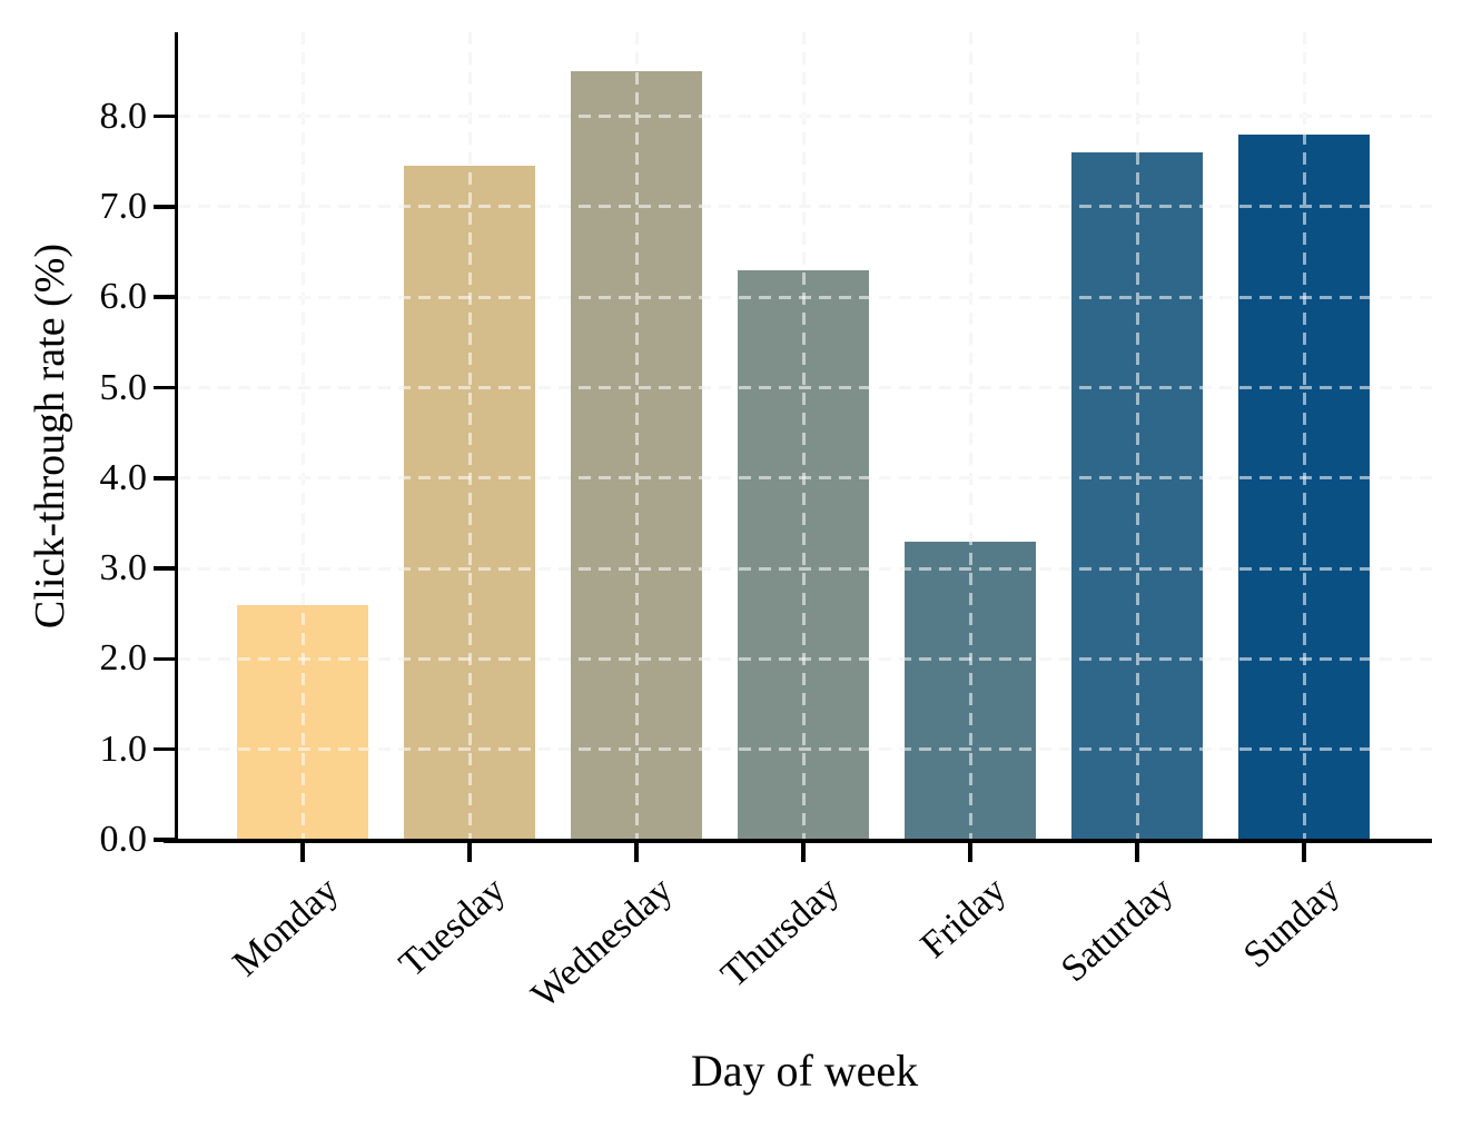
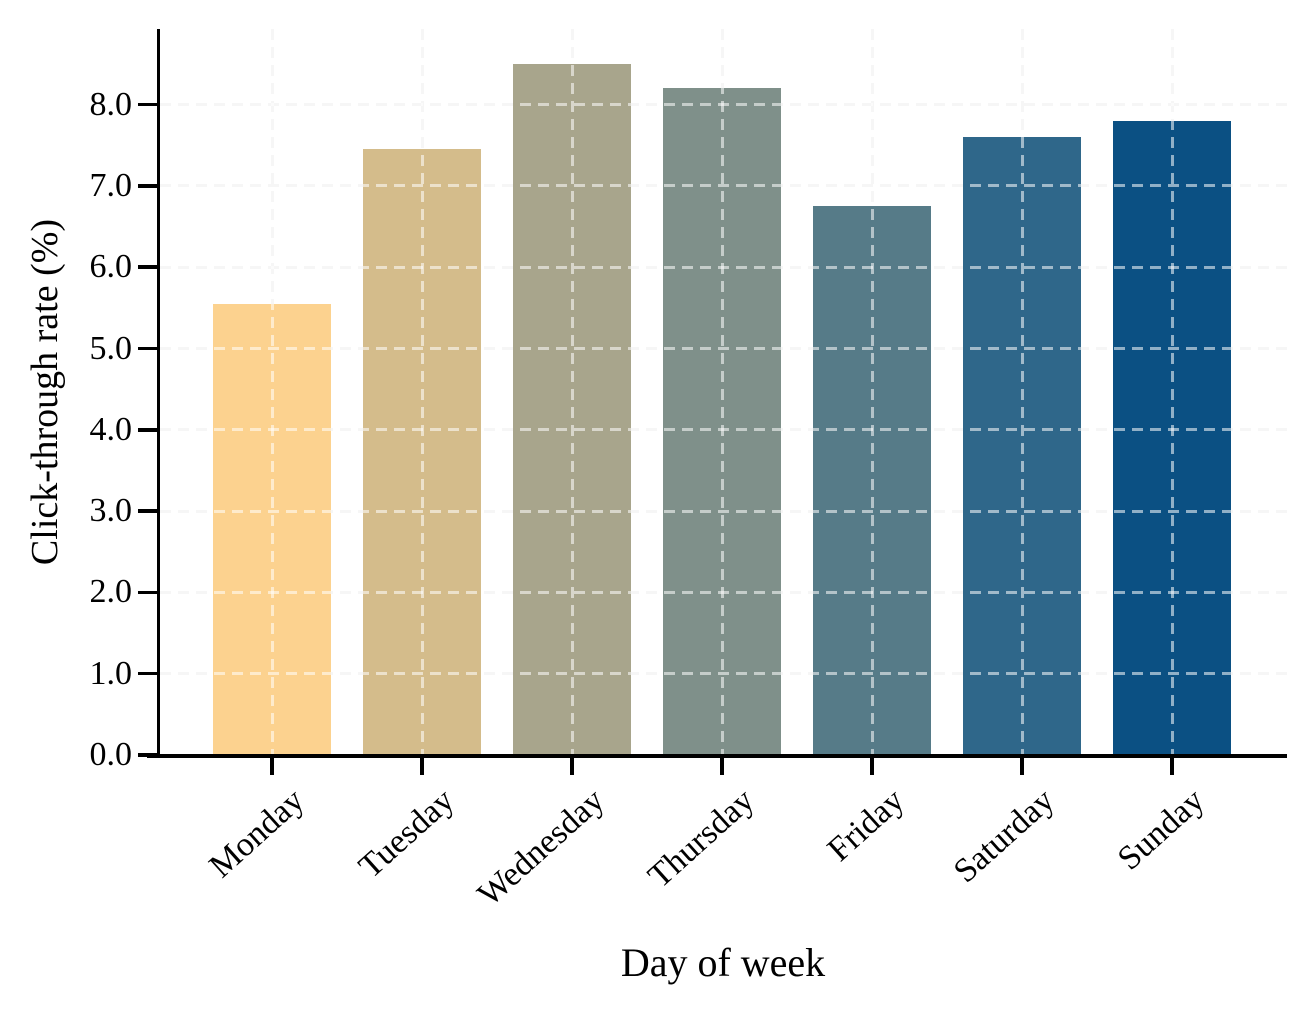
Monday: 2.6 -> 5.5
Thursday: 6.3 -> 8.2
Friday: 3.3 -> 6.8
